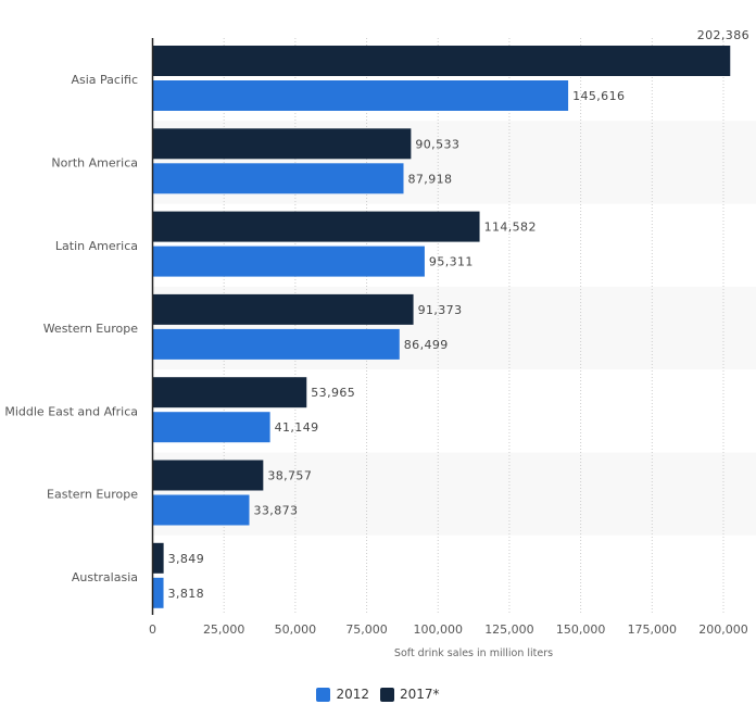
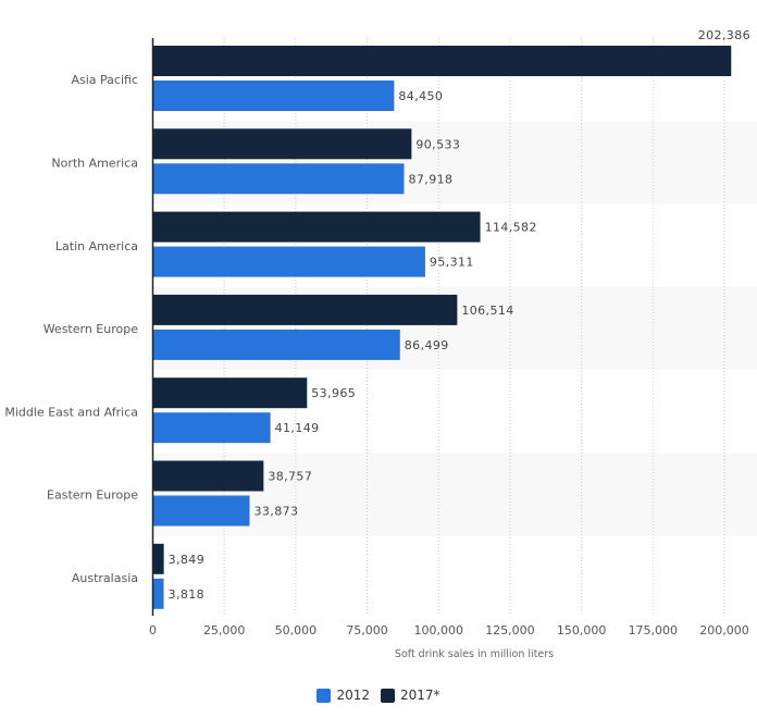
2012/Asia Pacific: 145,616 -> 84,450
2017*/Western Europe: 91,373 -> 106,514
